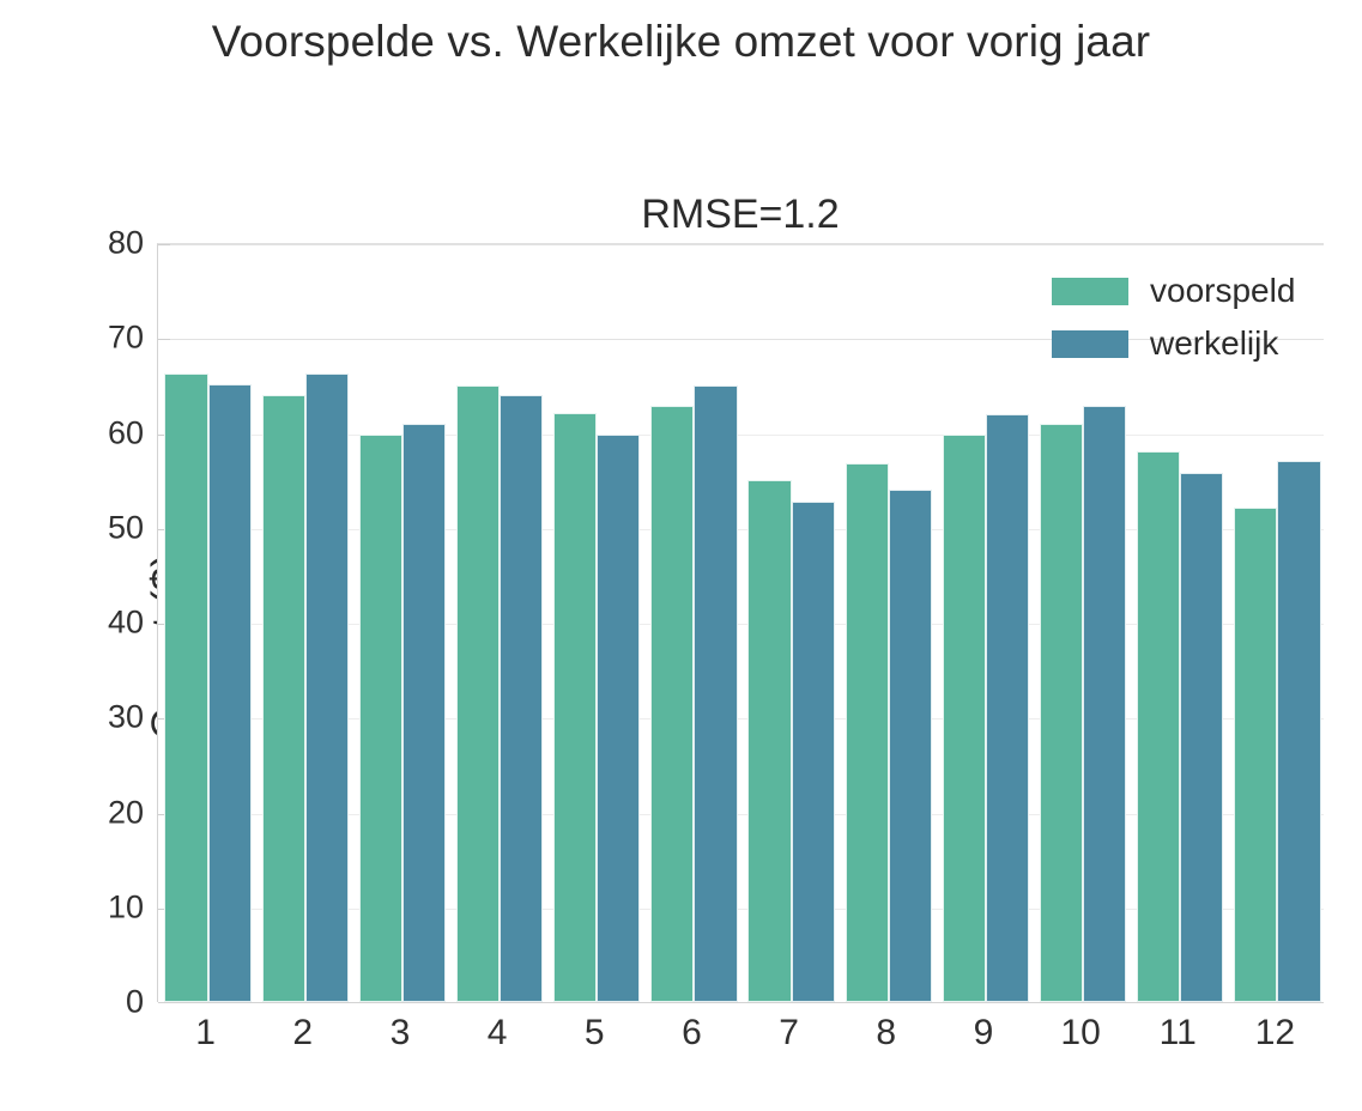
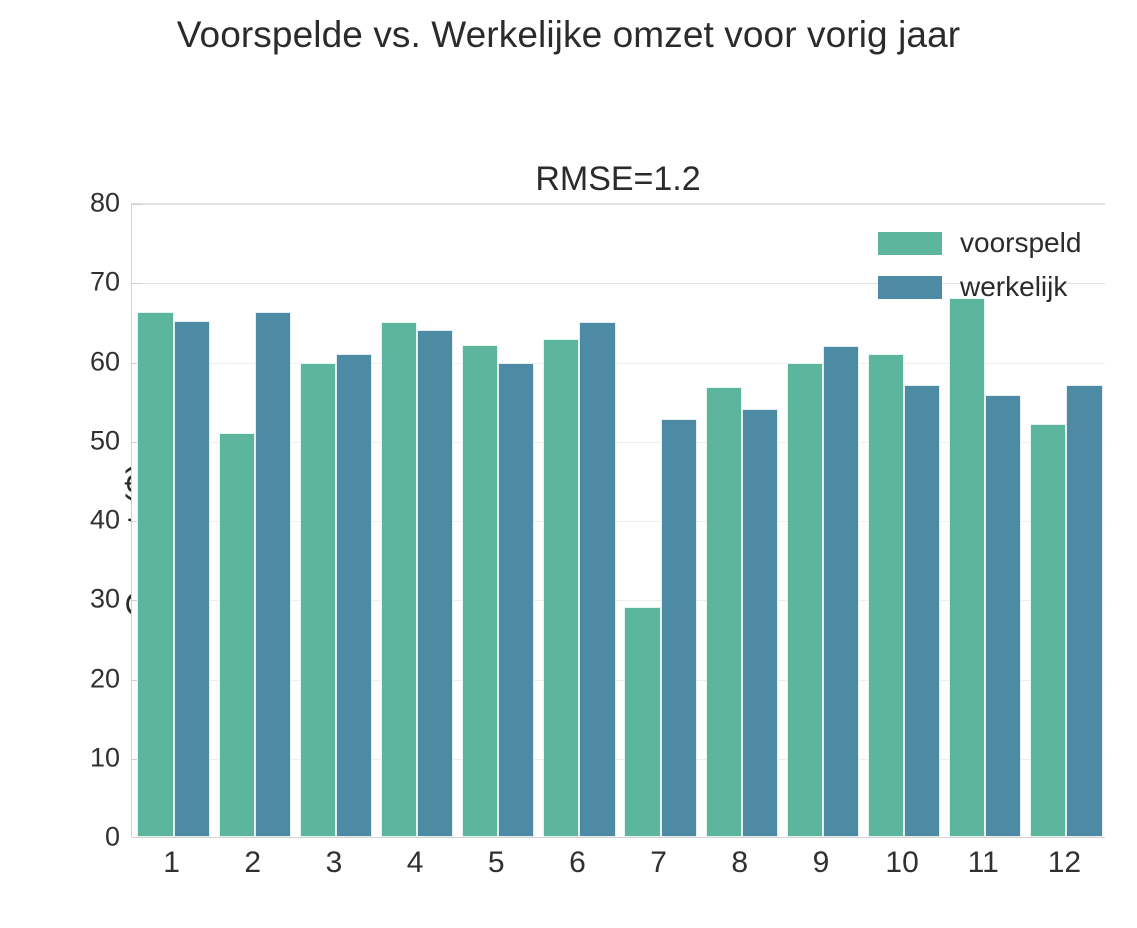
voorspeld/2: 64 -> 51
voorspeld/7: 55 -> 29
werkelijk/10: 63 -> 57
voorspeld/11: 58 -> 68
